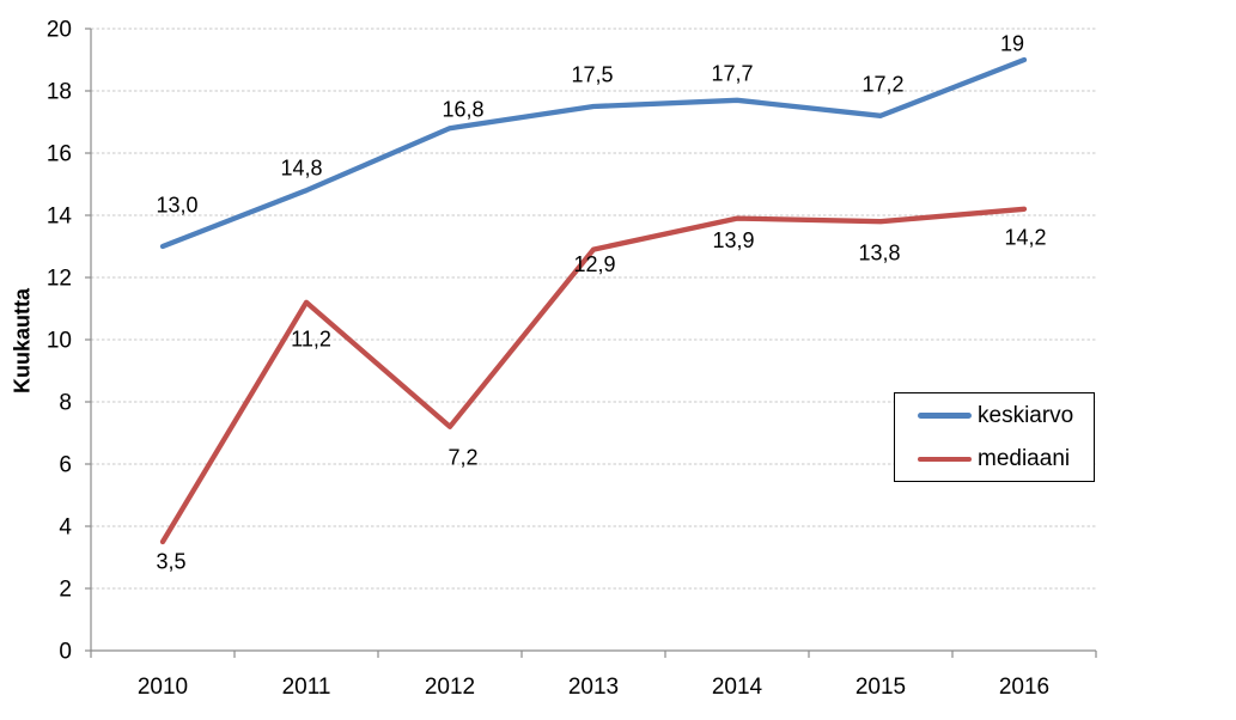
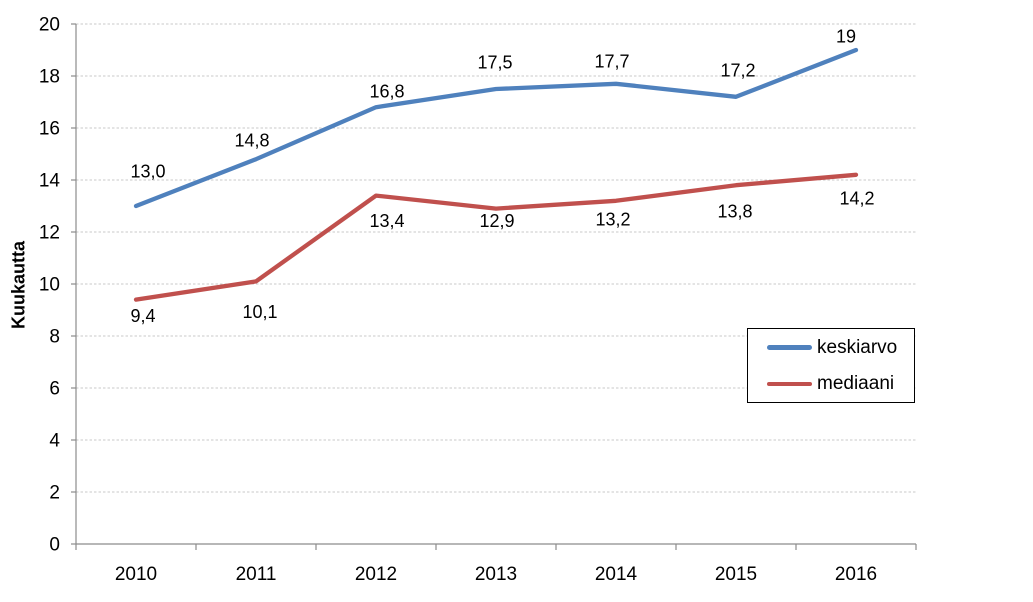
mediaani/2010: 3,5 -> 9,4
mediaani/2011: 11,2 -> 10,1
mediaani/2012: 7,2 -> 13,4
mediaani/2014: 13,9 -> 13,2
